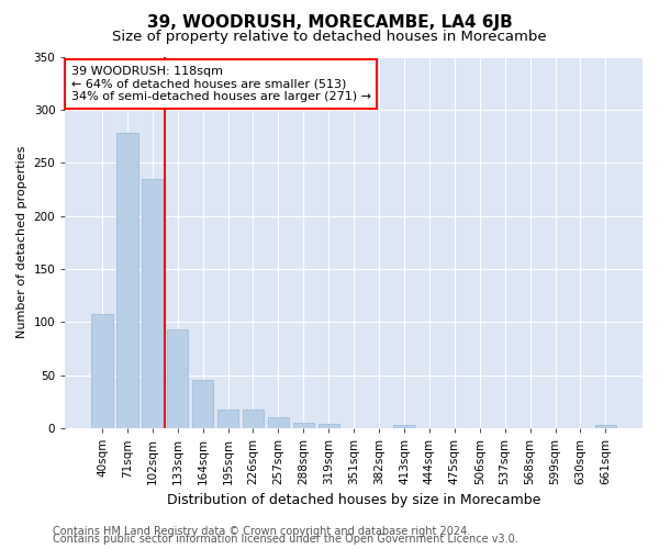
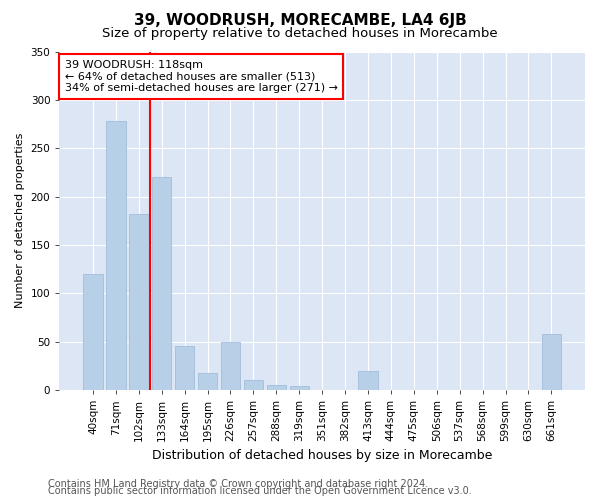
40sqm: 108 -> 120
102sqm: 235 -> 182
133sqm: 93 -> 220
226sqm: 18 -> 50
413sqm: 3 -> 20
661sqm: 3 -> 58
